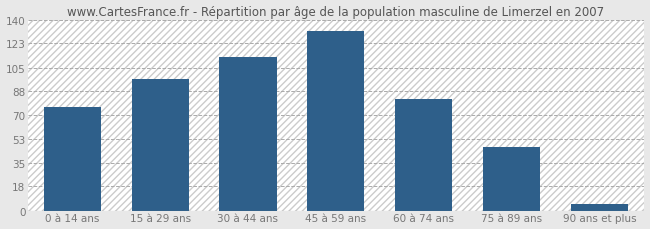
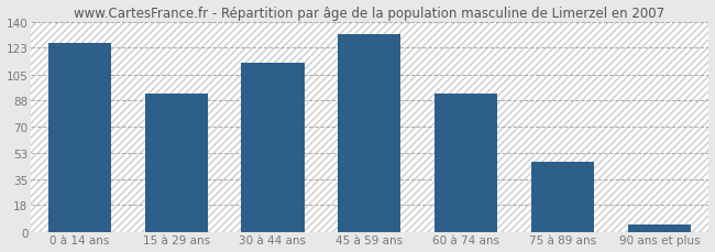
0 à 14 ans: 76 -> 126
15 à 29 ans: 97 -> 92
60 à 74 ans: 82 -> 92
